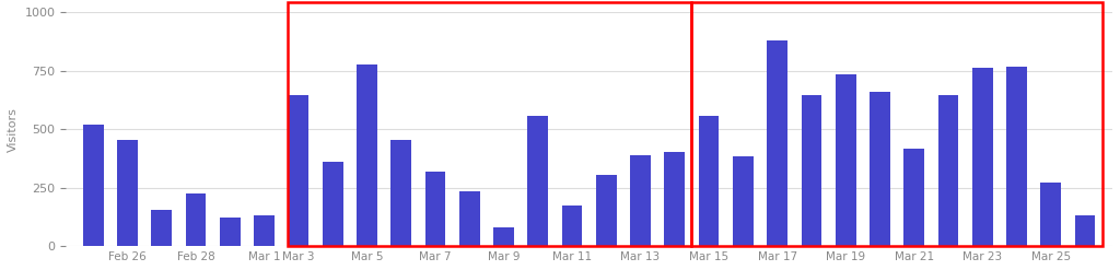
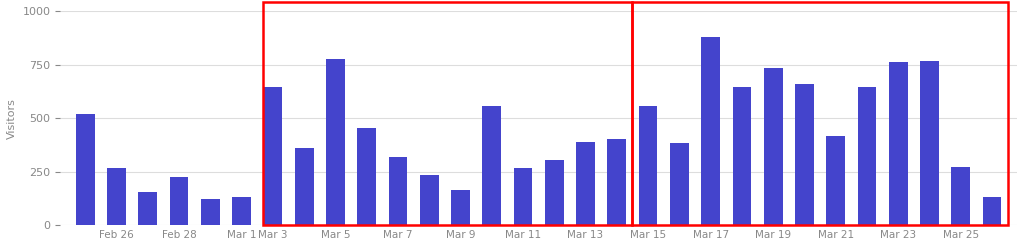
Feb 26: 455 -> 265
Mar 9: 80 -> 165
Mar 11: 175 -> 265
